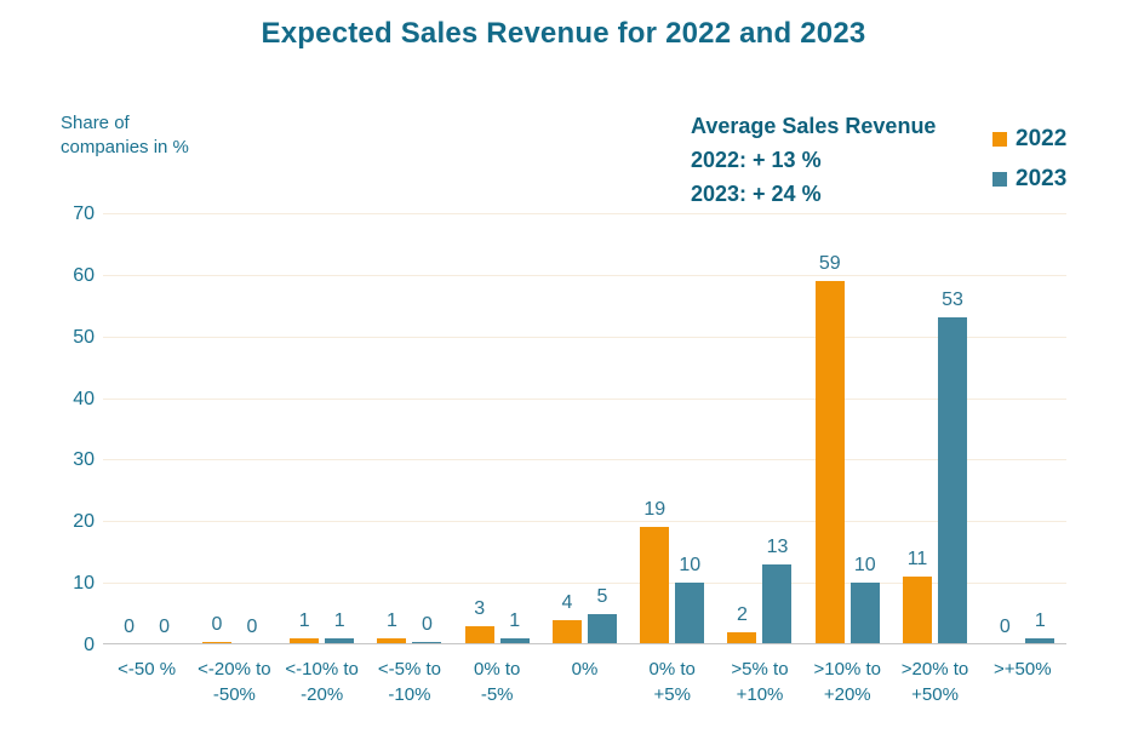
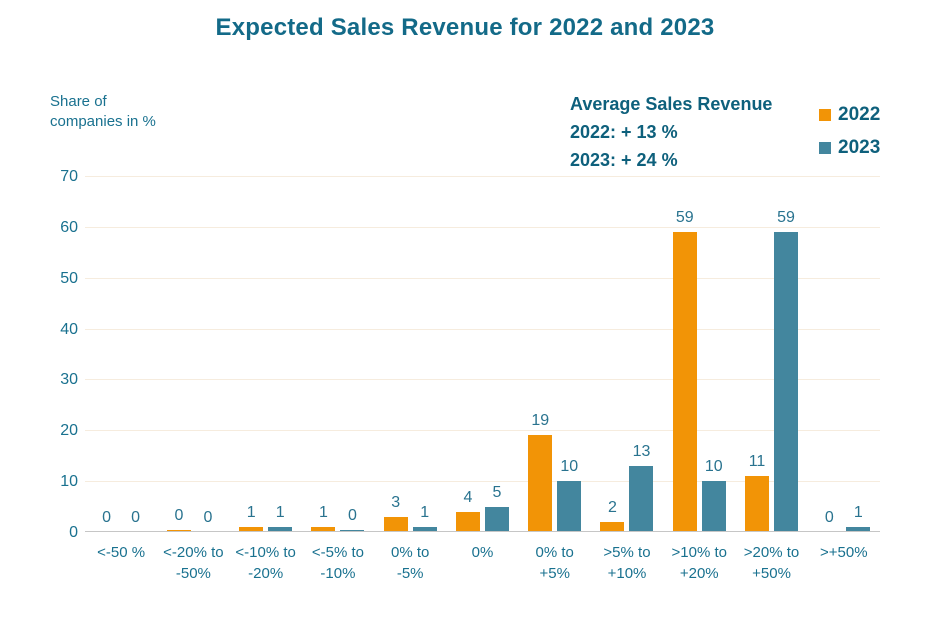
2023/>20% to +50%: 53 -> 59
